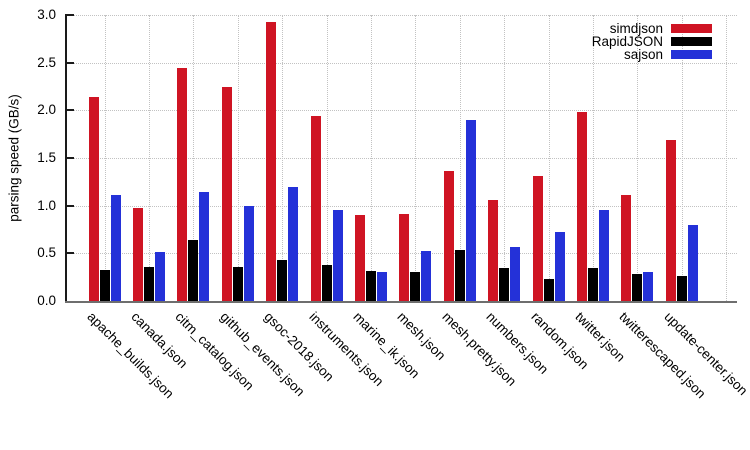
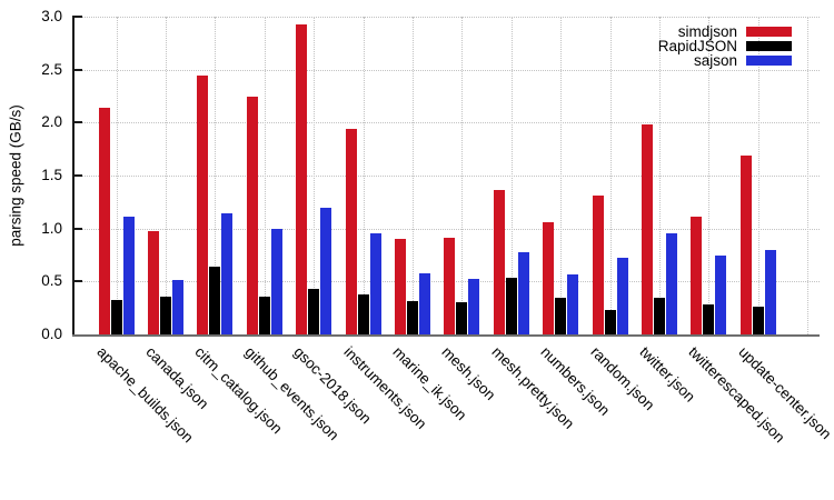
sajson/marine_ik.json: 0.3 -> 0.6
sajson/mesh.pretty.json: 1.9 -> 0.8
sajson/twitterescaped.json: 0.3 -> 0.7
